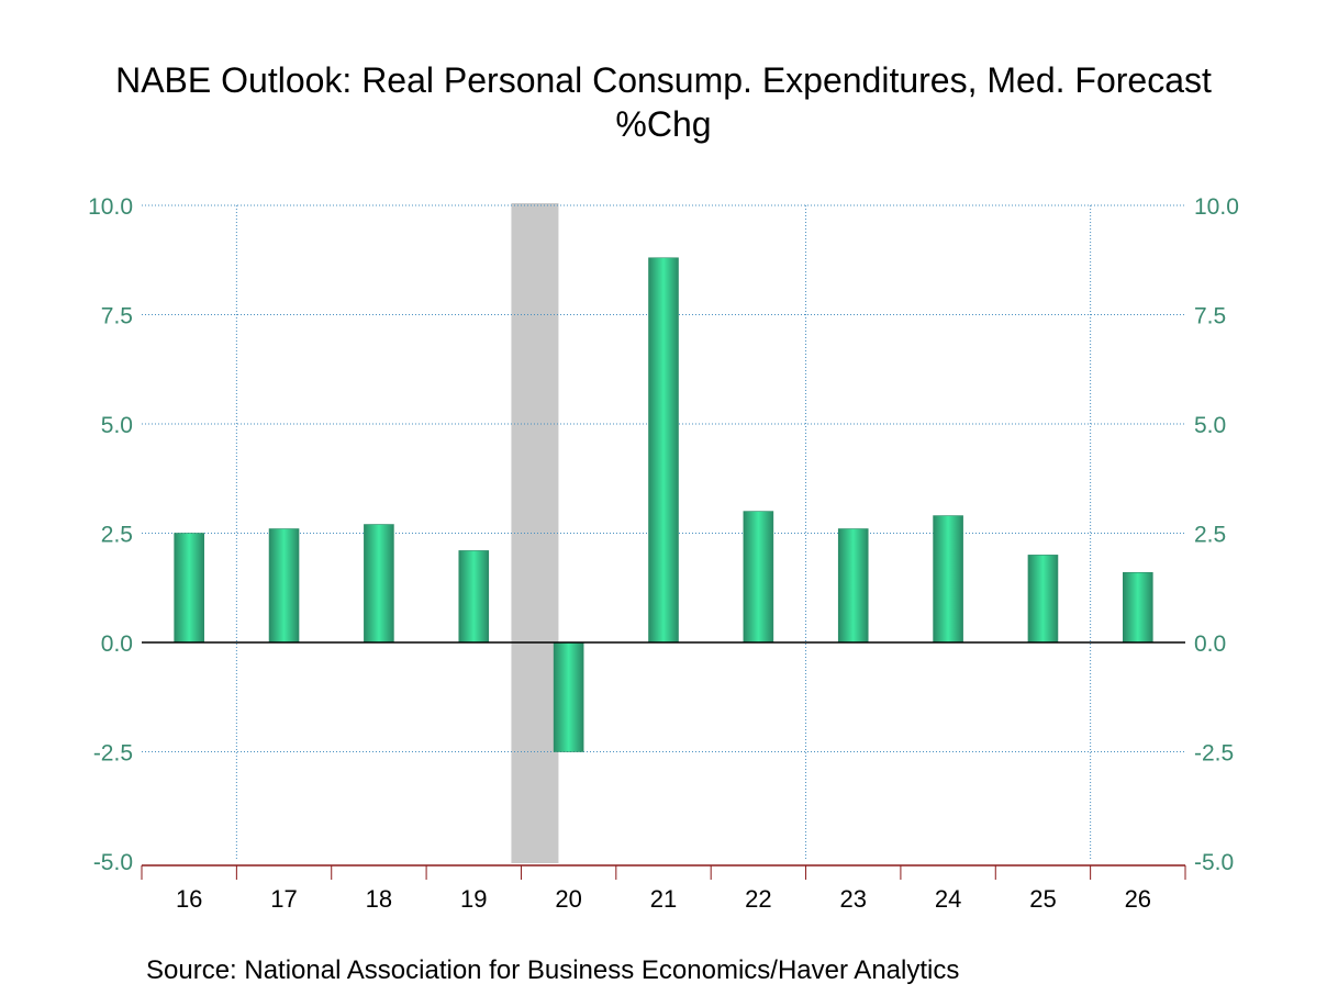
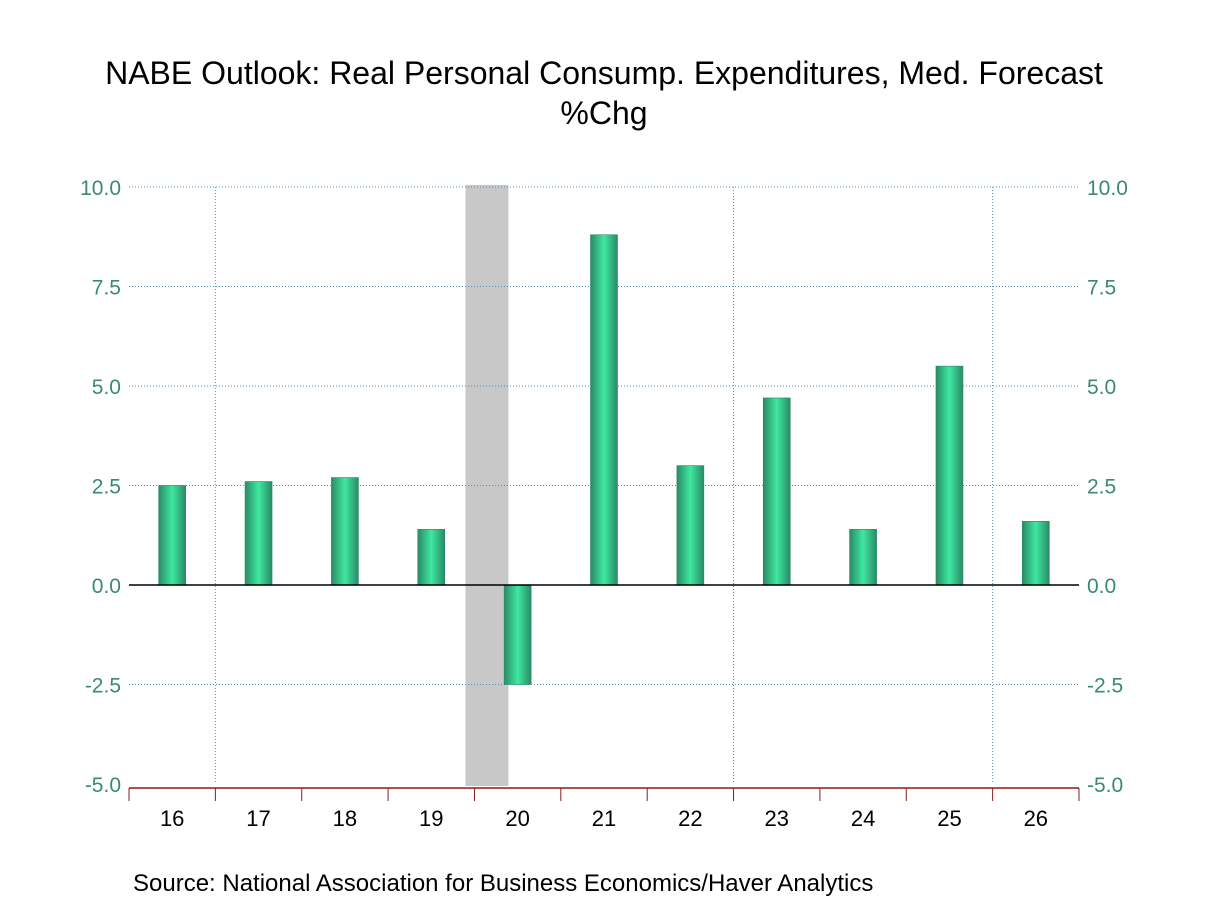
19: 2.1 -> 1.4
23: 2.6 -> 4.7
24: 2.9 -> 1.4
25: 2.0 -> 5.5
